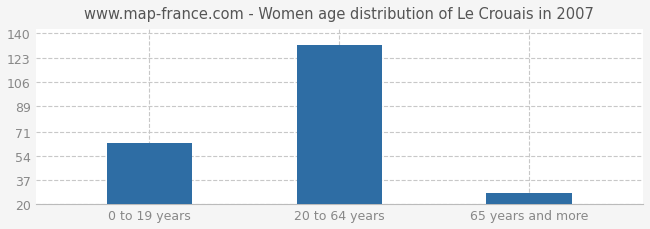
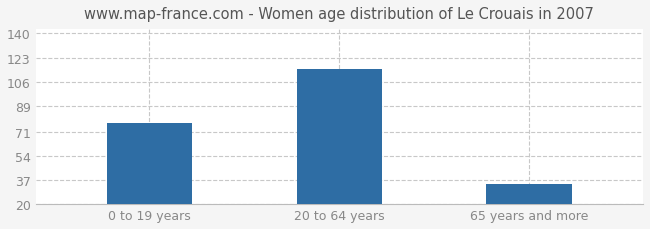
0 to 19 years: 63 -> 77
20 to 64 years: 132 -> 115
65 years and more: 28 -> 34
